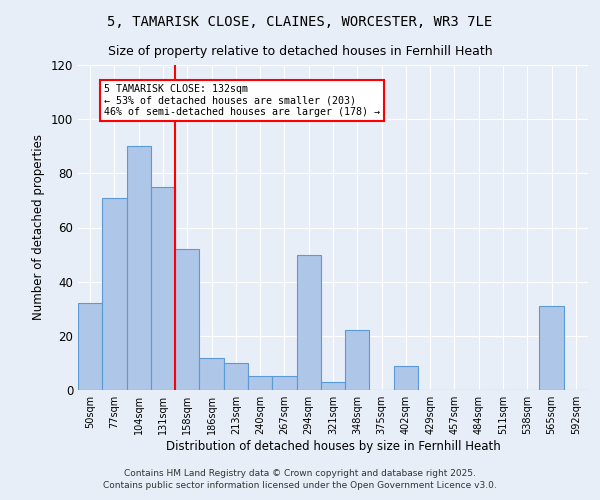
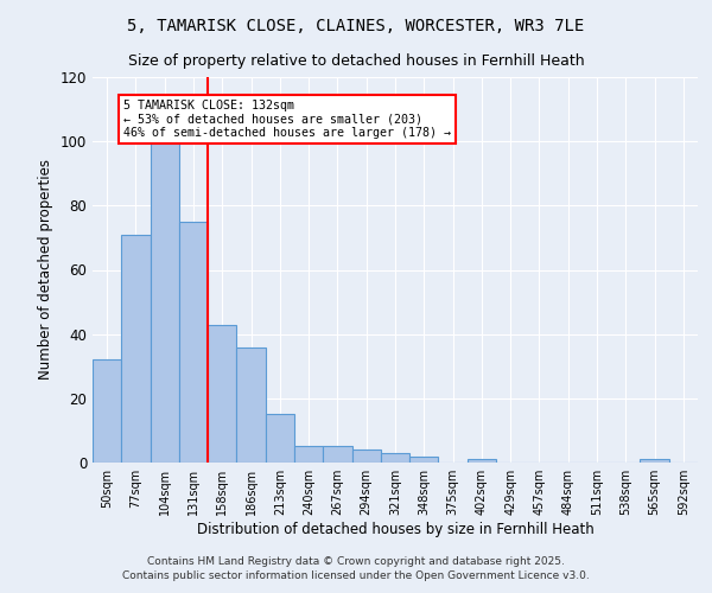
104sqm: 90 -> 100
158sqm: 52 -> 43
186sqm: 12 -> 36
213sqm: 10 -> 15
294sqm: 50 -> 4
348sqm: 22 -> 2
402sqm: 9 -> 1
565sqm: 31 -> 1
